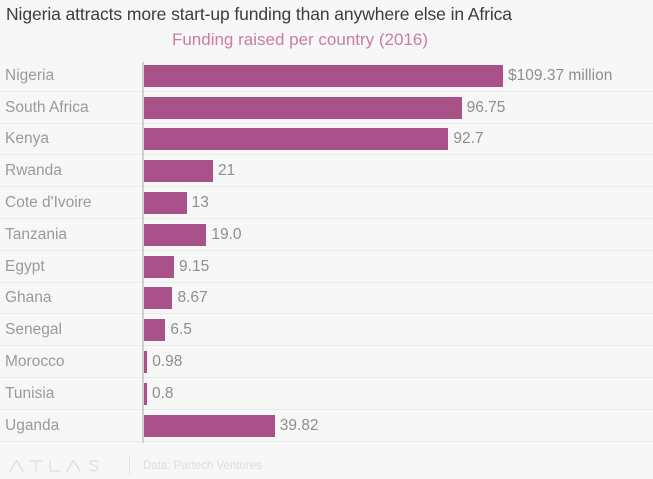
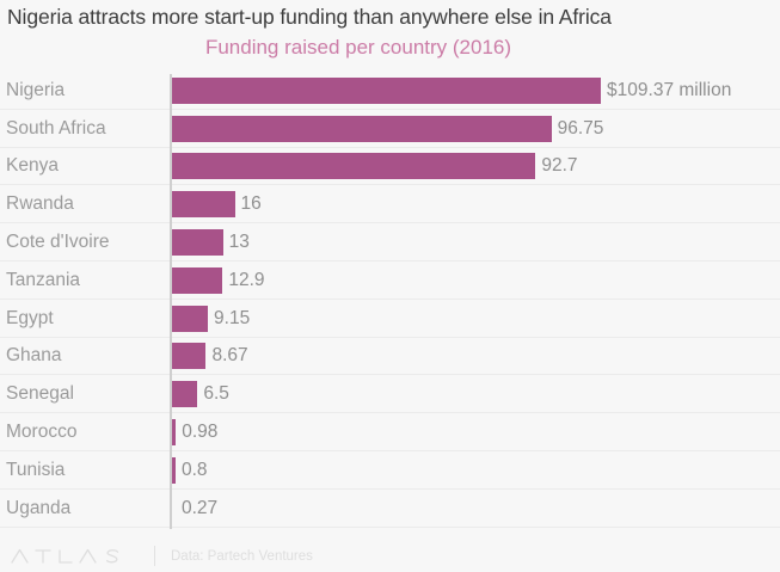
Rwanda: 21 -> 16
Tanzania: 19.0 -> 12.9
Uganda: 39.82 -> 0.27
